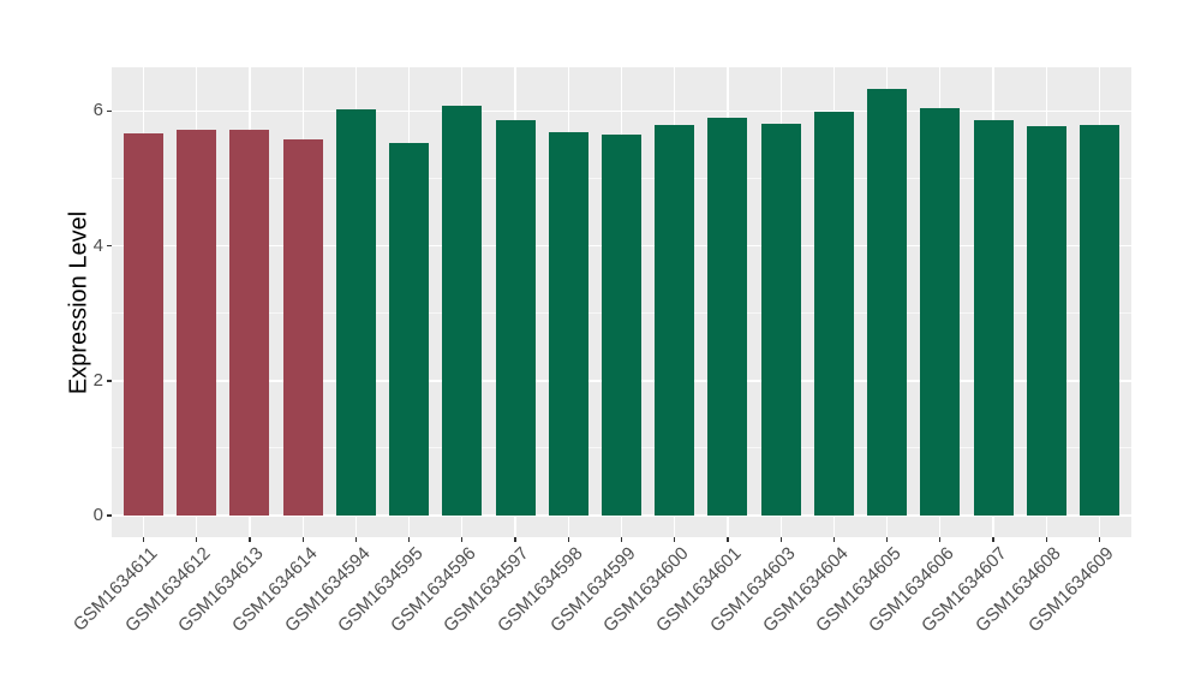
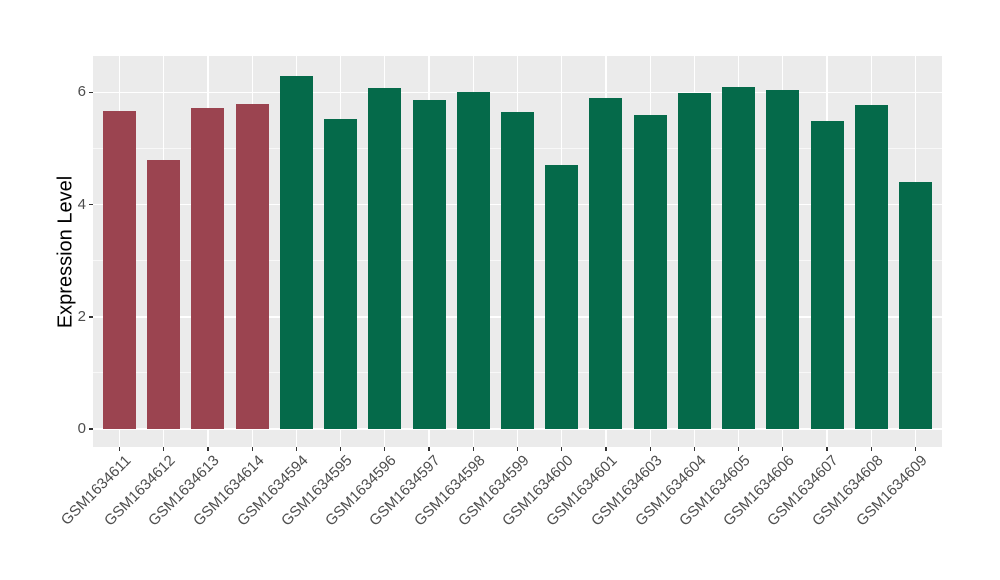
GSM1634612: 5.7 -> 4.8
GSM1634614: 5.6 -> 5.8
GSM1634594: 6.0 -> 6.3
GSM1634598: 5.7 -> 6.0
GSM1634600: 5.8 -> 4.7
GSM1634603: 5.8 -> 5.6
GSM1634605: 6.3 -> 6.1
GSM1634607: 5.9 -> 5.5
GSM1634609: 5.8 -> 4.4
